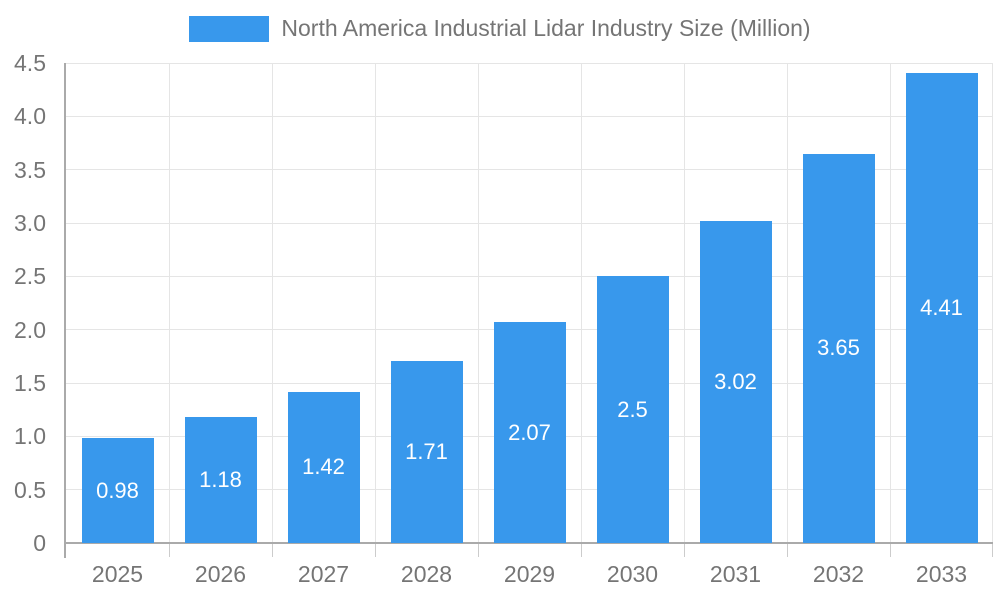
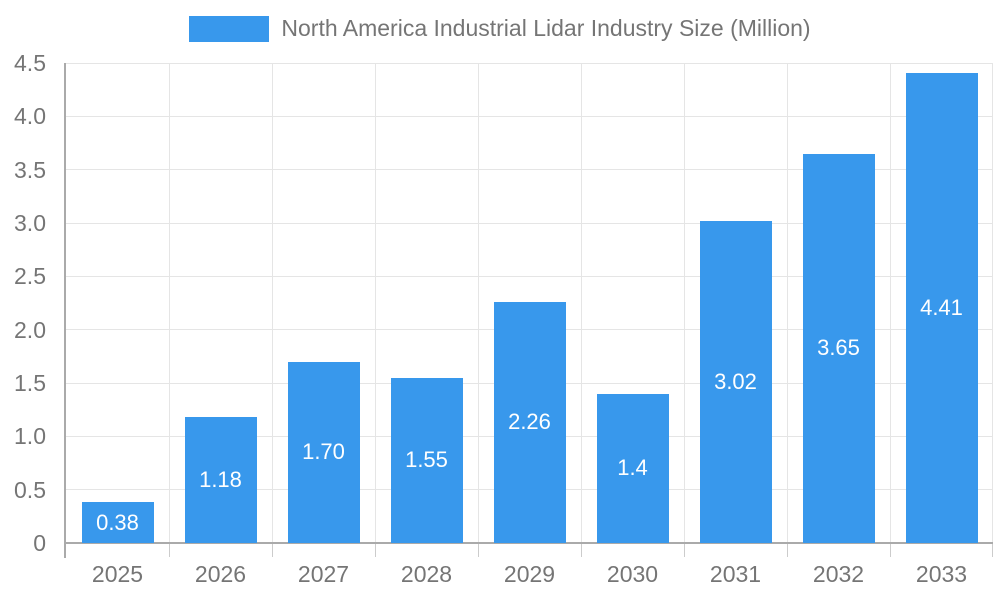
2025: 0.98 -> 0.38
2027: 1.42 -> 1.70
2028: 1.71 -> 1.55
2029: 2.07 -> 2.26
2030: 2.5 -> 1.4
